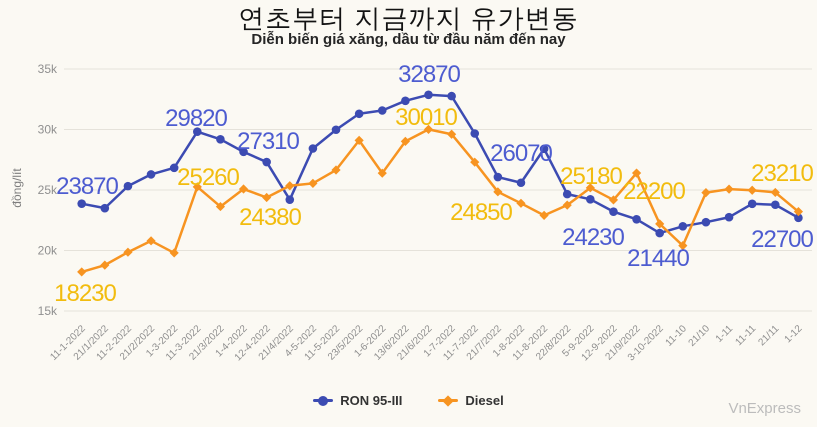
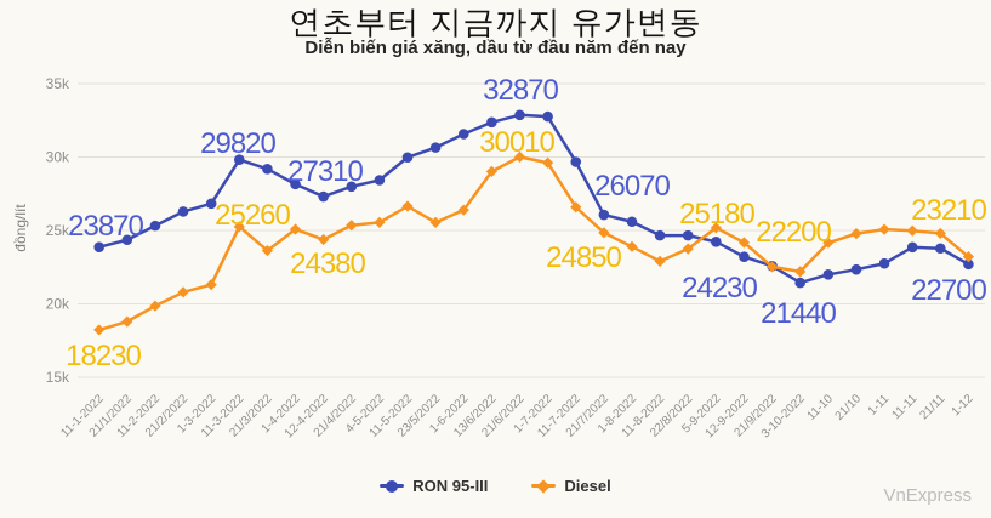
RON 95-III/21/1/2022: 23.5k -> 24.4k
Diesel/1-3-2022: 19.8k -> 21.3k
RON 95-III/21/4/2022: 24.2k -> 28.0k
RON 95-III/23/5/2022: 31.3k -> 30.6k
Diesel/23/5/2022: 29.1k -> 25.6k
Diesel/11-7-2022: 27.3k -> 26.6k
RON 95-III/11-8-2022: 28.4k -> 24.7k
Diesel/21/9/2022: 26.4k -> 22.5k
Diesel/11-10: 20.4k -> 24.2k
